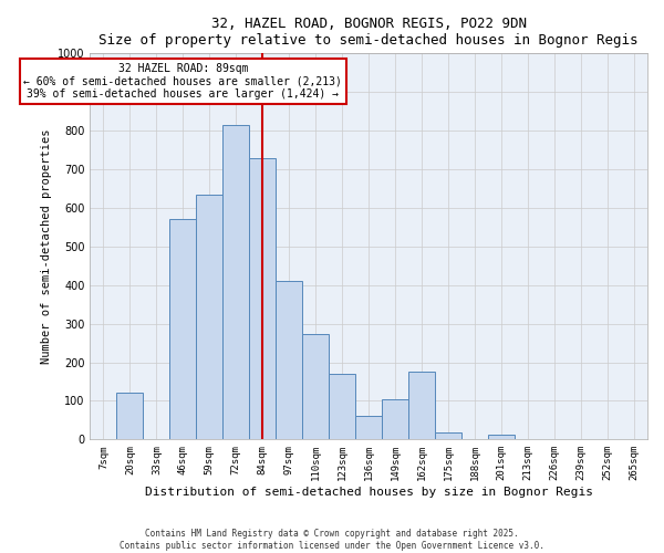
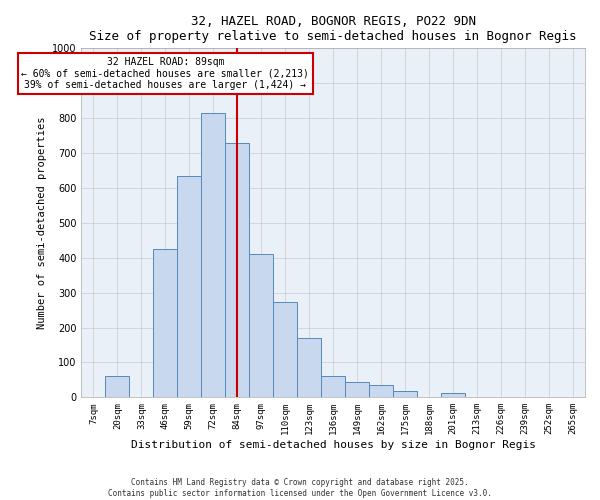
20sqm: 120 -> 62
46sqm: 570 -> 424
149sqm: 105 -> 44
162sqm: 175 -> 35
